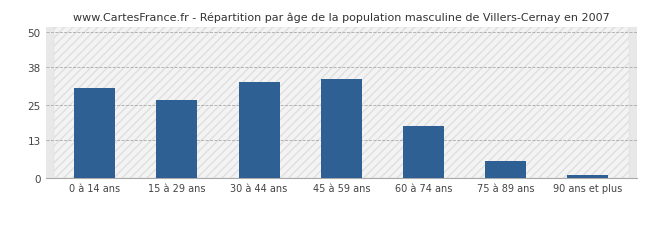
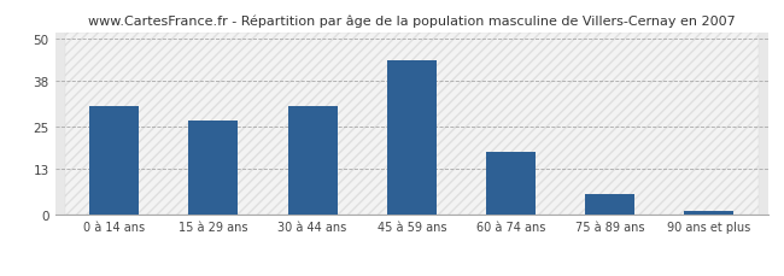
30 à 44 ans: 33 -> 31
45 à 59 ans: 34 -> 44
